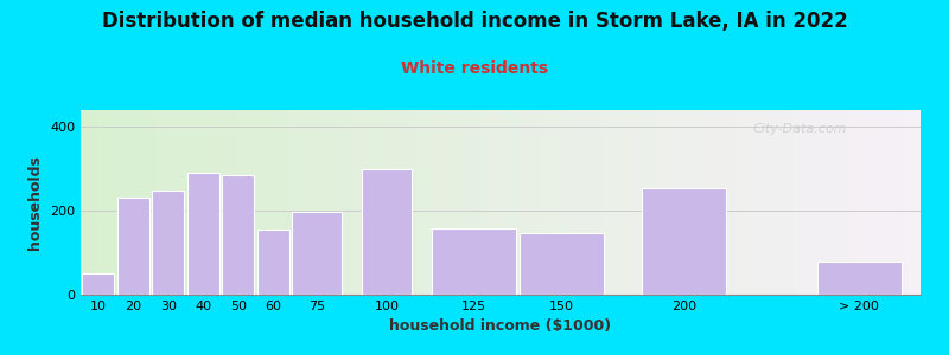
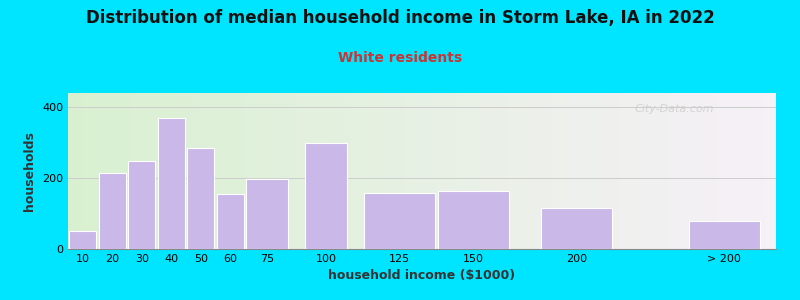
20: 230 -> 215
40: 290 -> 370
150: 148 -> 165
200: 255 -> 115
